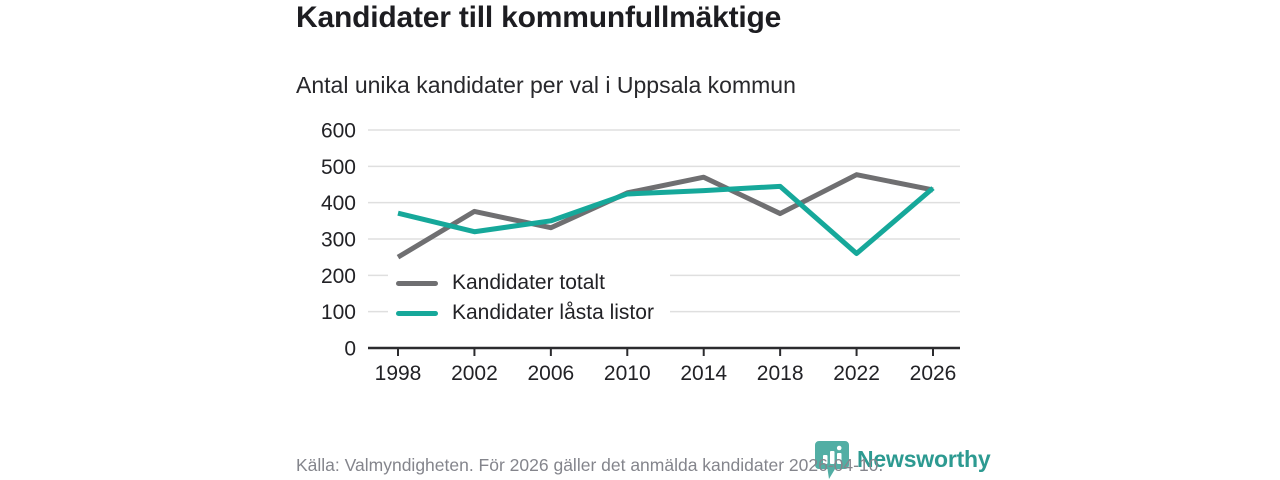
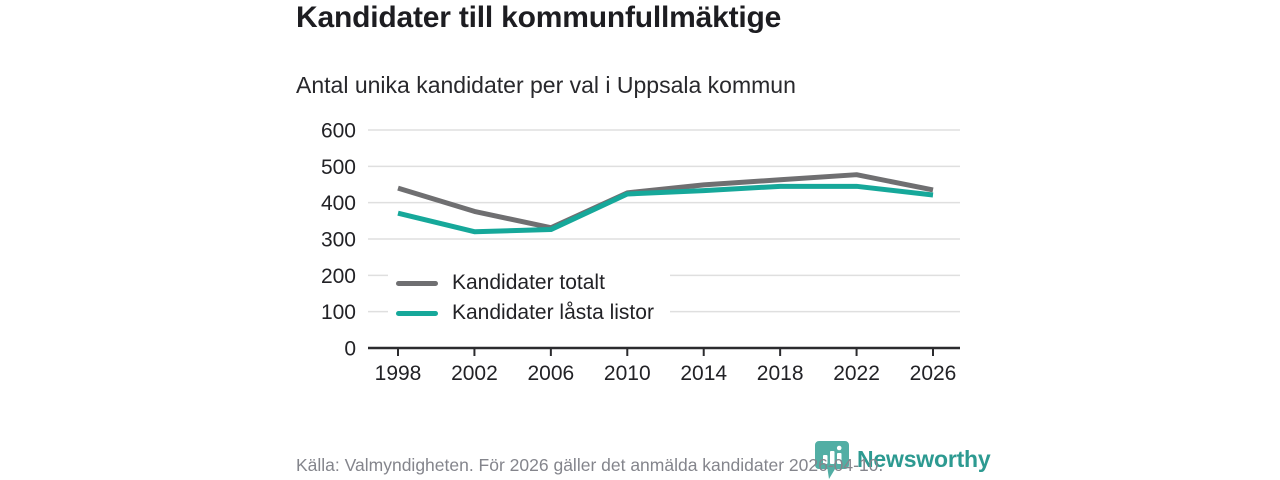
Kandidater totalt/1998: 250 -> 440
Kandidater låsta listor/2006: 350 -> 330
Kandidater totalt/2014: 470 -> 450
Kandidater totalt/2018: 370 -> 460
Kandidater låsta listor/2022: 260 -> 440
Kandidater låsta listor/2026: 440 -> 420
